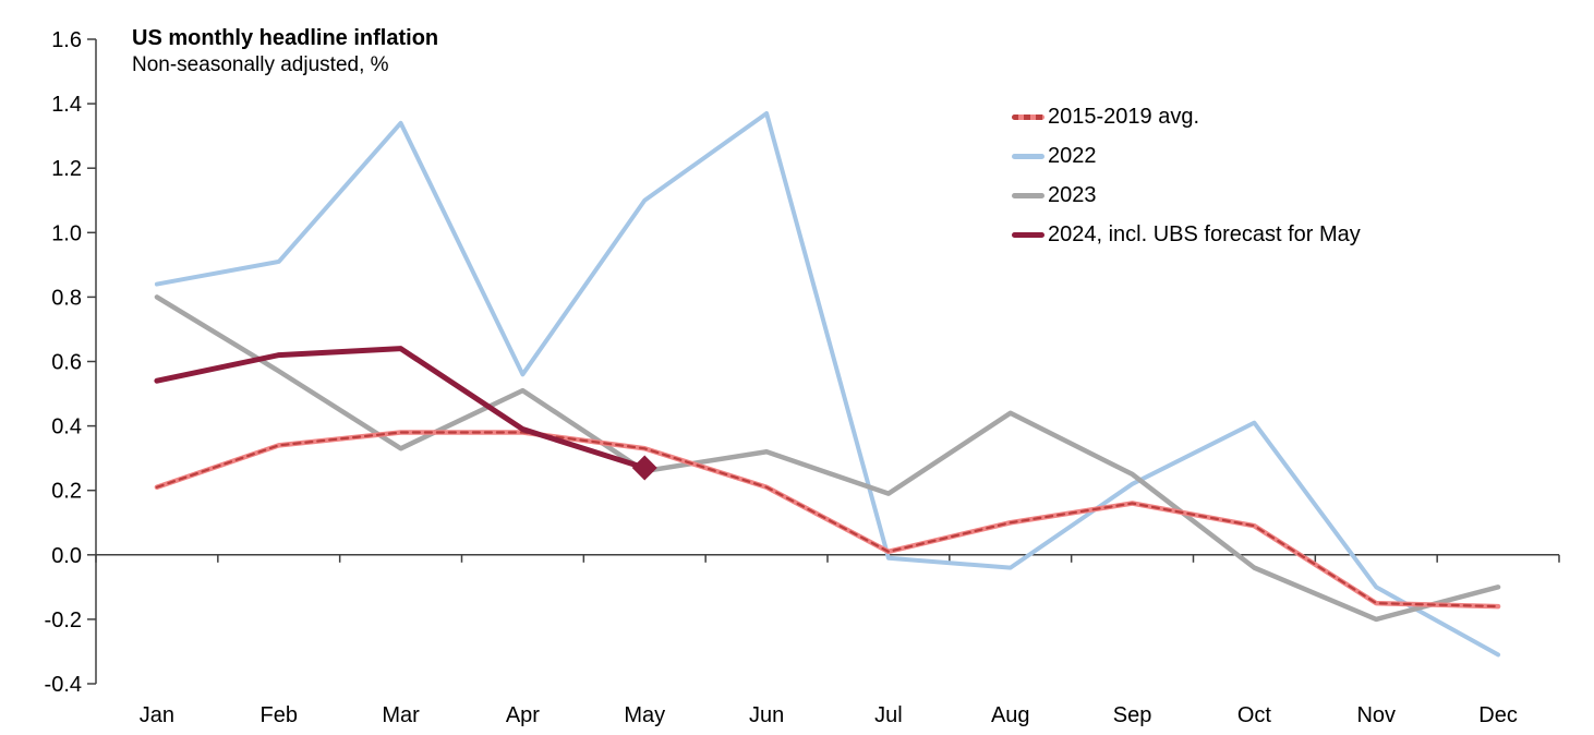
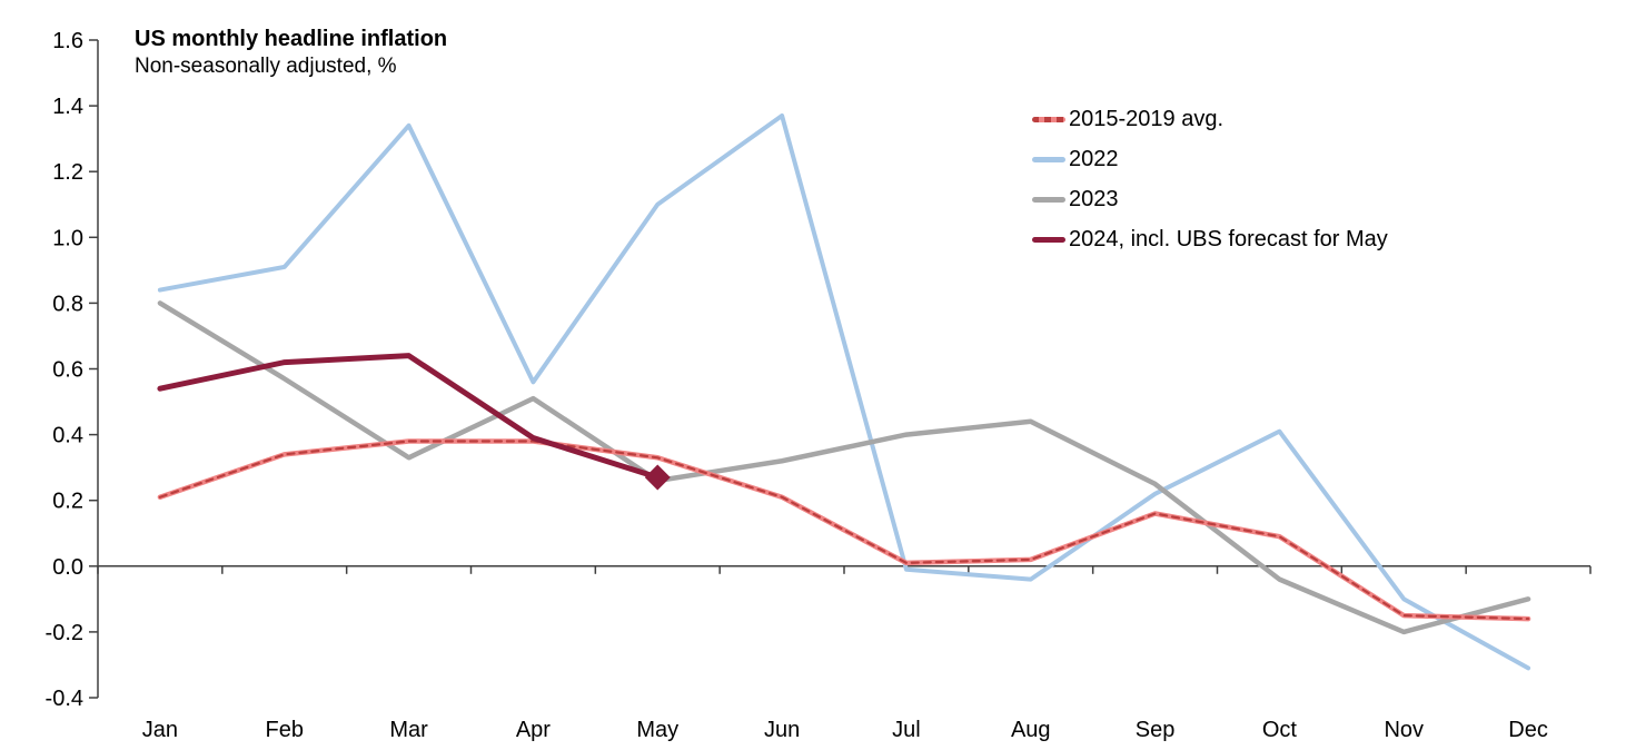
2023/Jul: 0.19 -> 0.40
2015-2019 avg./Aug: 0.10 -> 0.02
